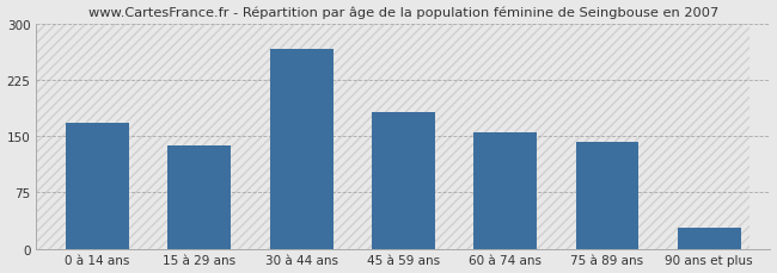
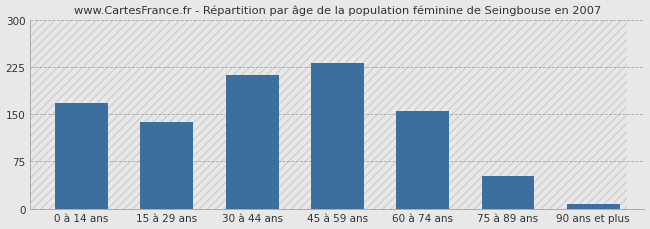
30 à 44 ans: 266 -> 213
45 à 59 ans: 182 -> 232
75 à 89 ans: 142 -> 52
90 ans et plus: 28 -> 7
